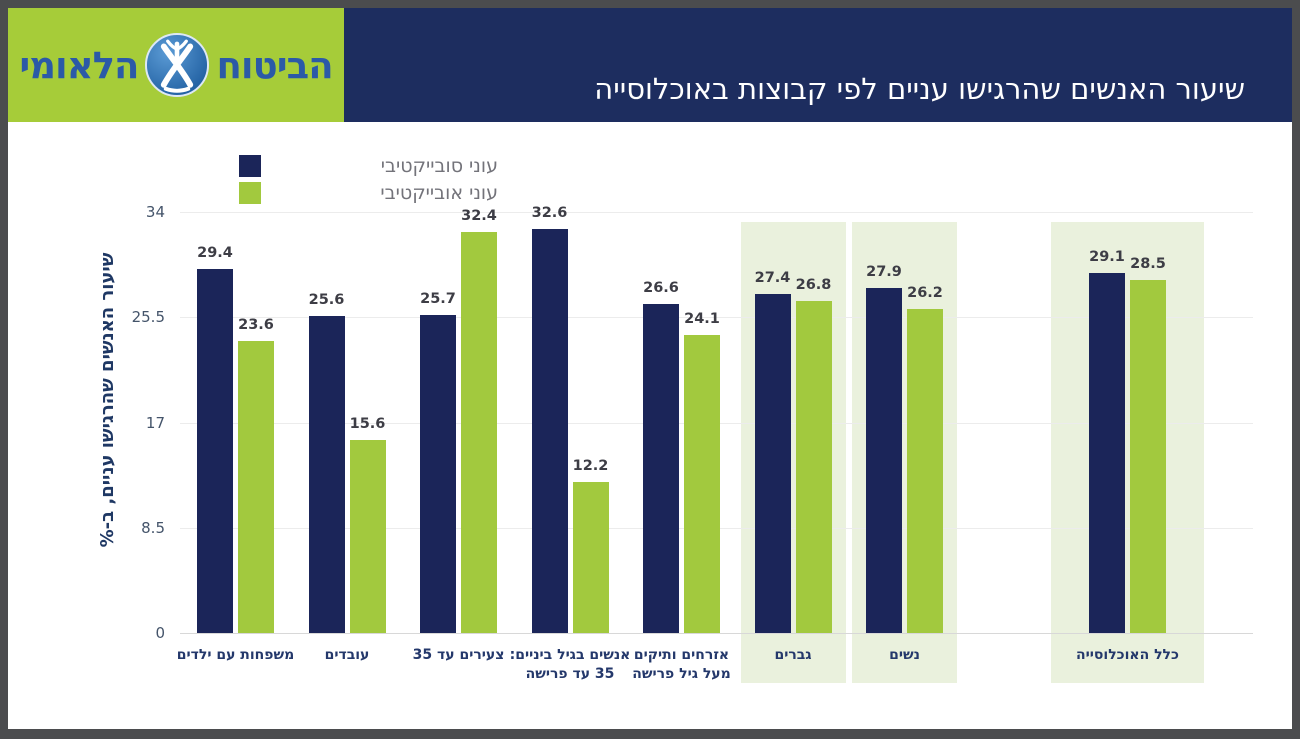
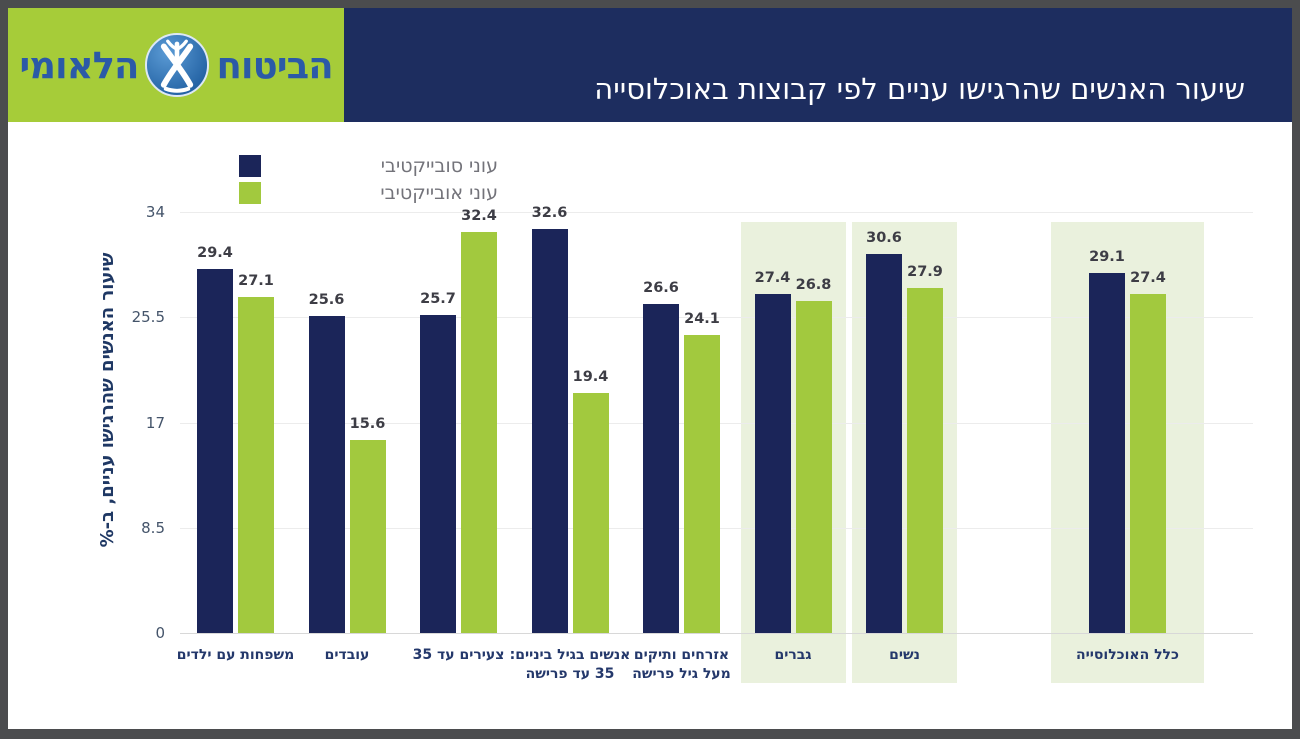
עוני אובייקטיבי/משפחות עם ילדים: 23.6 -> 27.1
עוני אובייקטיבי/אנשים בגיל ביניים: 35 עד פרישה: 12.2 -> 19.4
עוני סובייקטיבי/נשים: 27.9 -> 30.6
עוני אובייקטיבי/נשים: 26.2 -> 27.9
עוני אובייקטיבי/כלל האוכלוסייה: 28.5 -> 27.4
